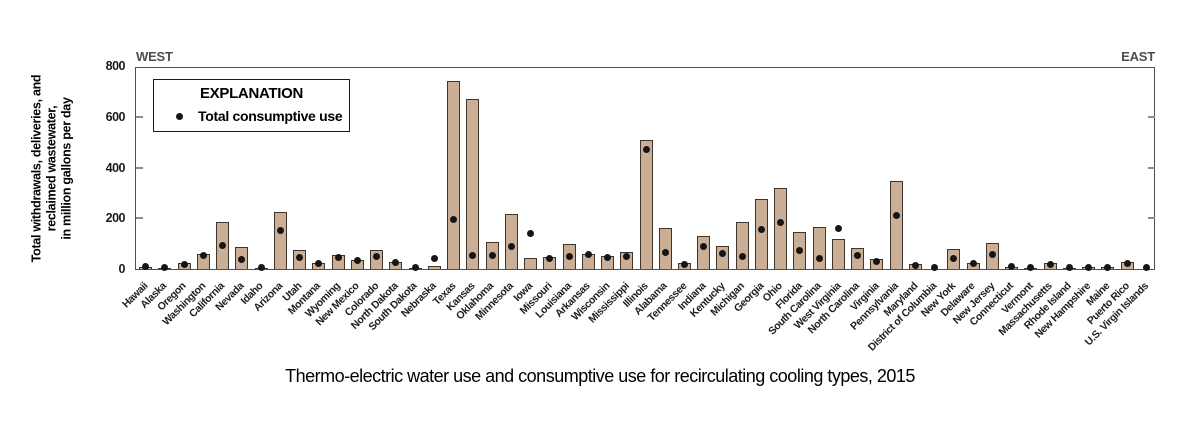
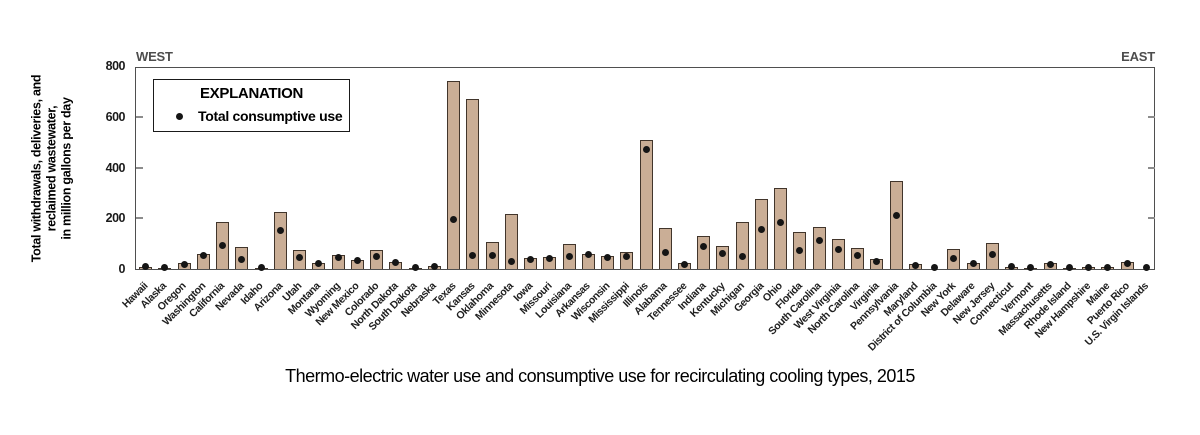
Total consumptive use/Nebraska: 40 -> 10
Total consumptive use/Minnesota: 90 -> 30
Total consumptive use/Iowa: 140 -> 40
Total consumptive use/South Carolina: 40 -> 110
Total consumptive use/West Virginia: 160 -> 80
